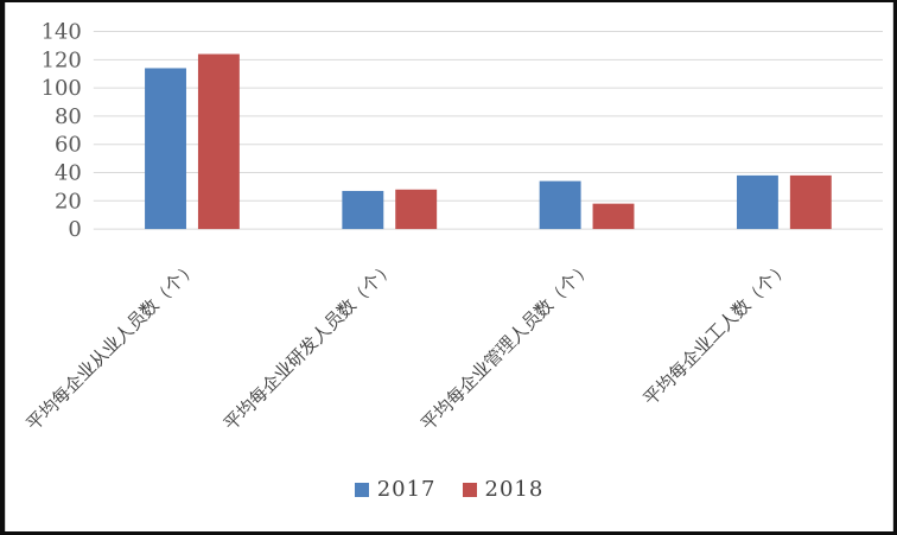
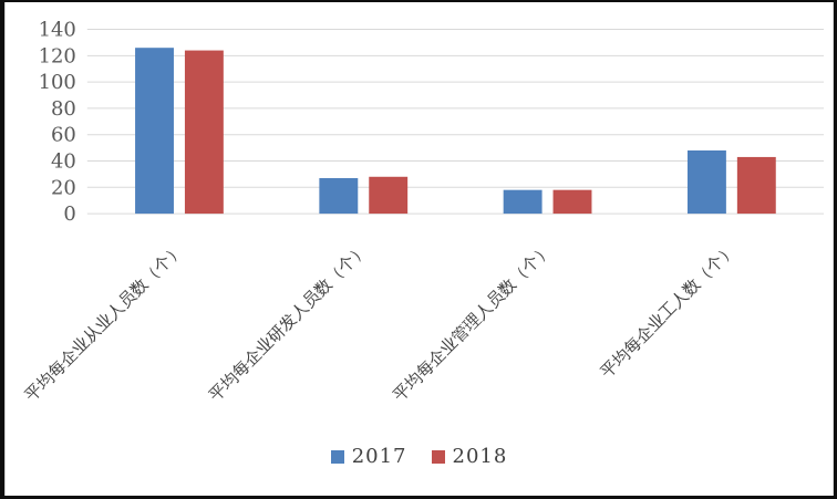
2017/平均每企业从业人员数（个）: 114 -> 126
2017/平均每企业管理人员数（个）: 34 -> 18
2017/平均每企业工人数（个）: 38 -> 48
2018/平均每企业工人数（个）: 38 -> 43
